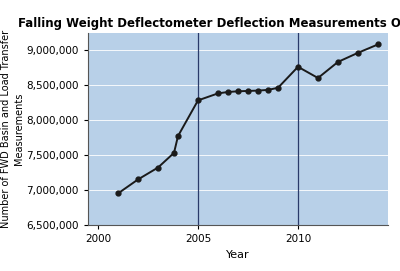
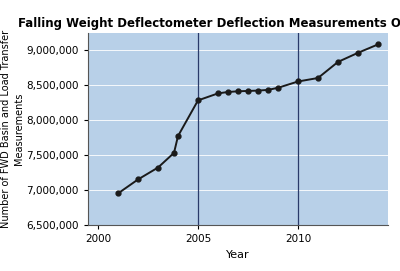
2010: 8,760,000 -> 8,550,000
